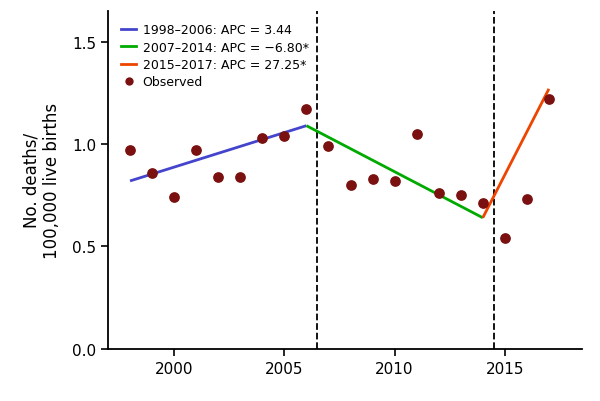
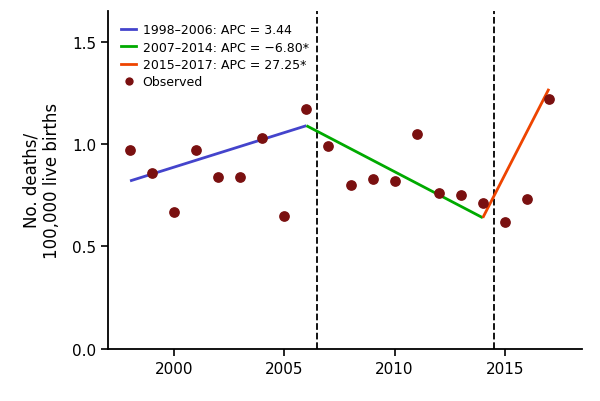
2000: 0.74 -> 0.67
2005: 1.04 -> 0.65
2015: 0.54 -> 0.62
